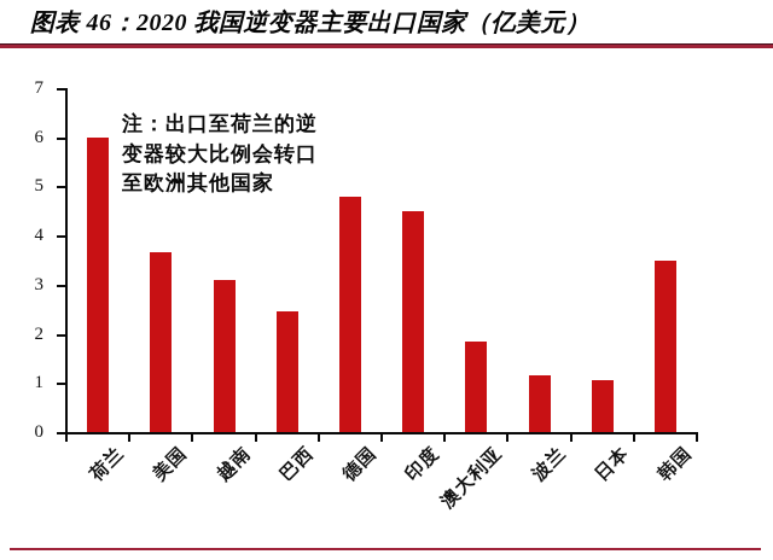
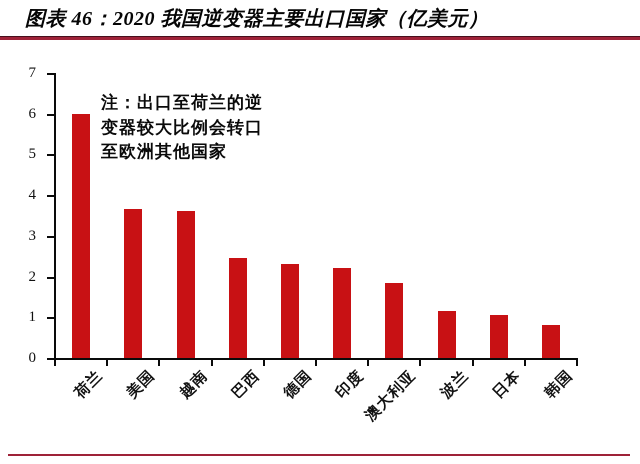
越南: 3.1 -> 3.6
德国: 4.8 -> 2.3
印度: 4.5 -> 2.2
韩国: 3.5 -> 0.8
